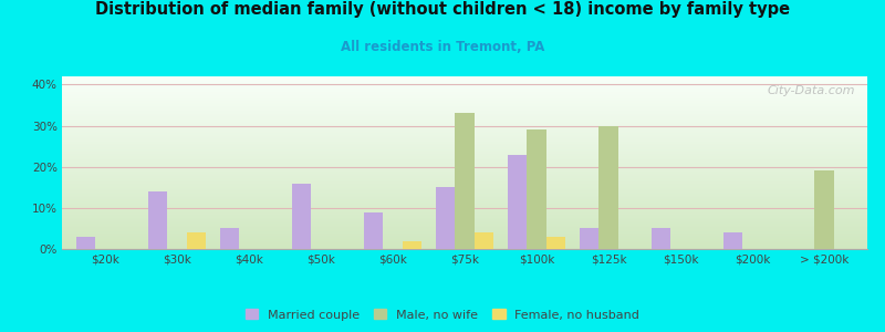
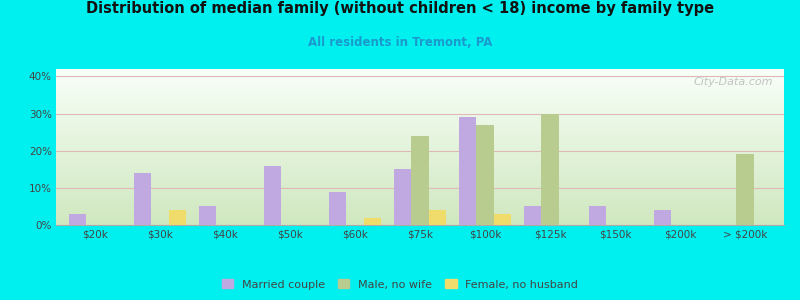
Male, no wife/$75k: 33% -> 24%
Married couple/$100k: 23% -> 29%
Male, no wife/$100k: 29% -> 27%
